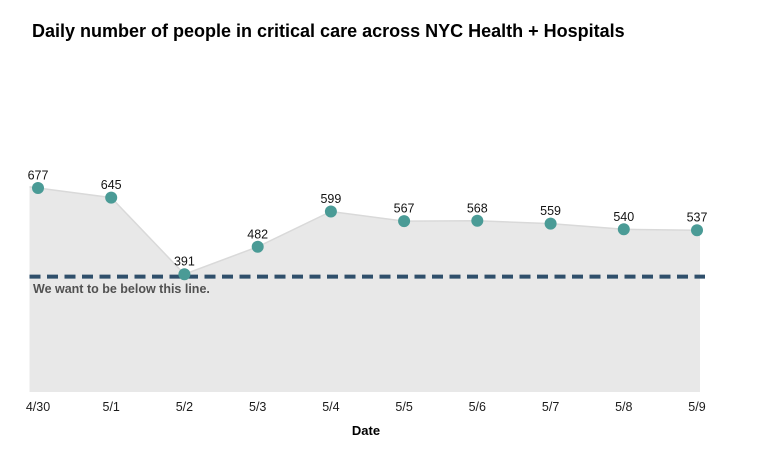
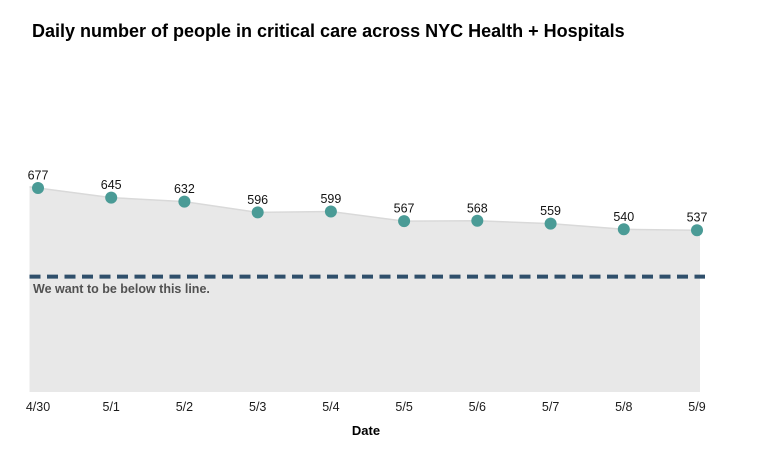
5/2: 391 -> 632
5/3: 482 -> 596
